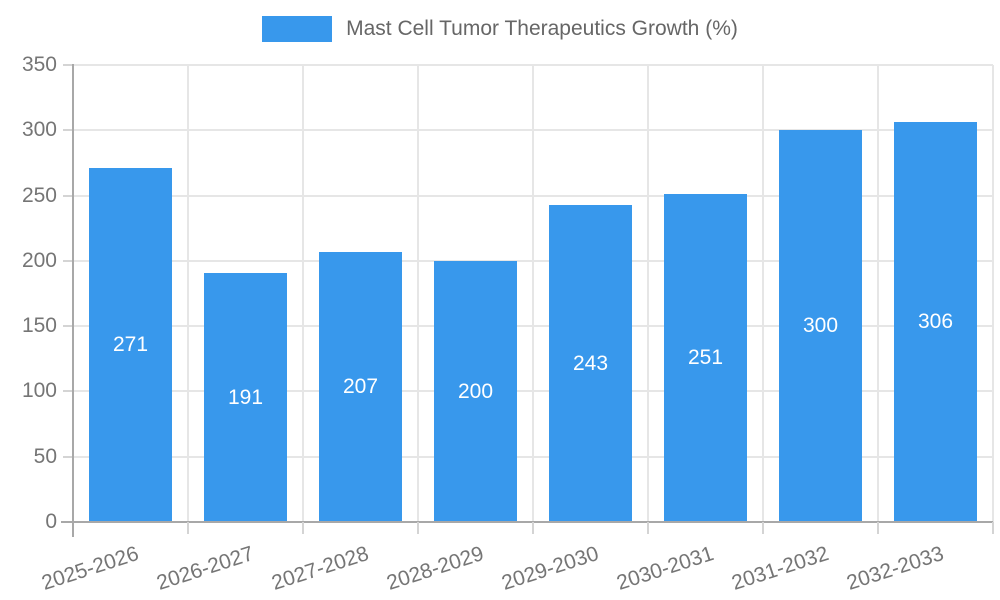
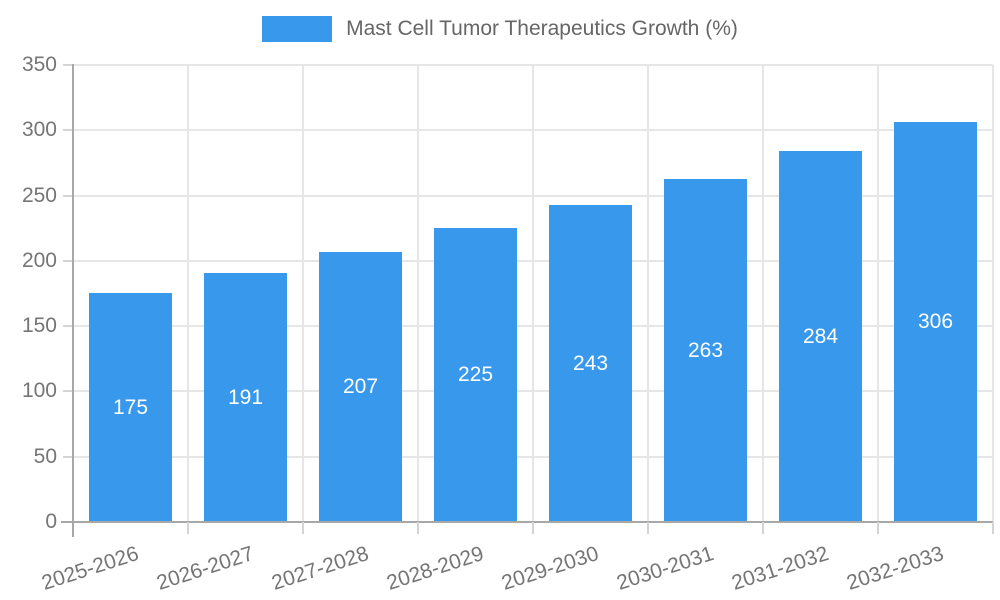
2025-2026: 271 -> 175
2028-2029: 200 -> 225
2030-2031: 251 -> 263
2031-2032: 300 -> 284
